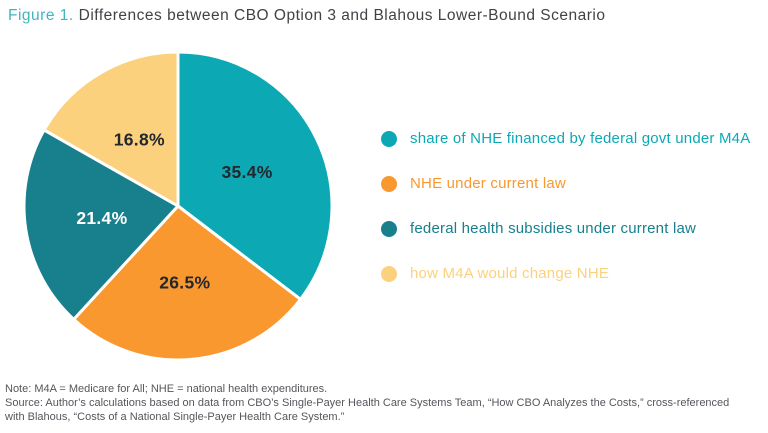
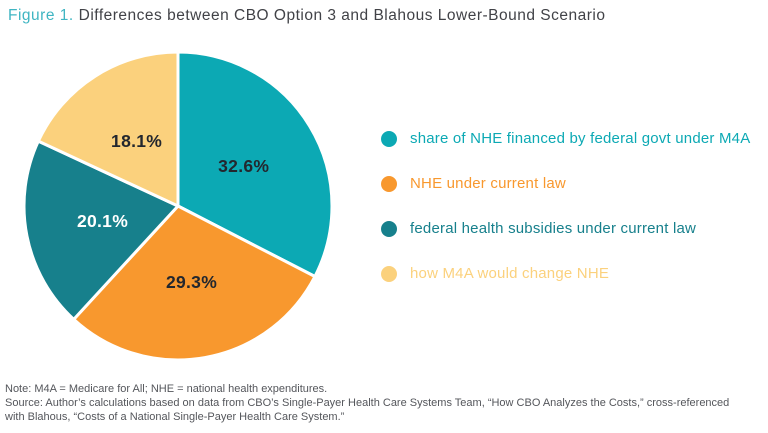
share of NHE financed by federal govt under M4A: 35.4% -> 32.6%
NHE under current law: 26.5% -> 29.3%
federal health subsidies under current law: 21.4% -> 20.1%
how M4A would change NHE: 16.8% -> 18.1%
